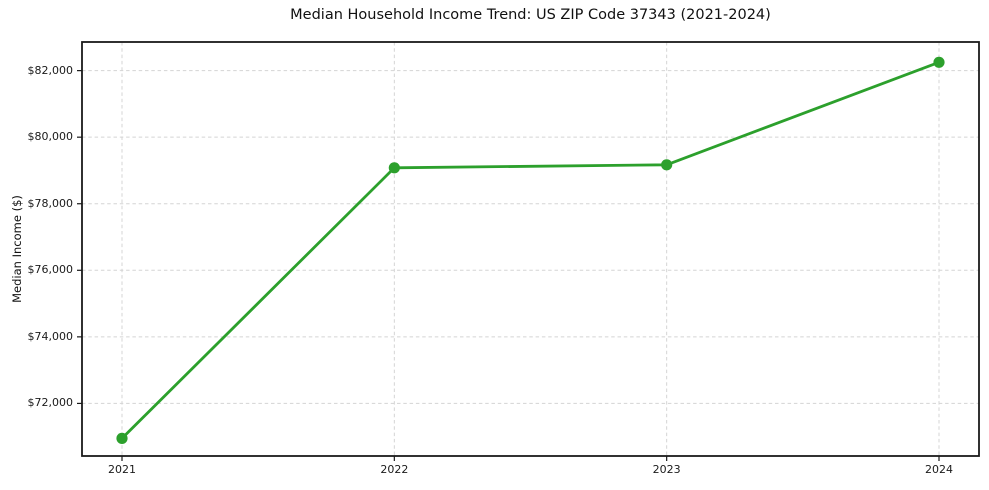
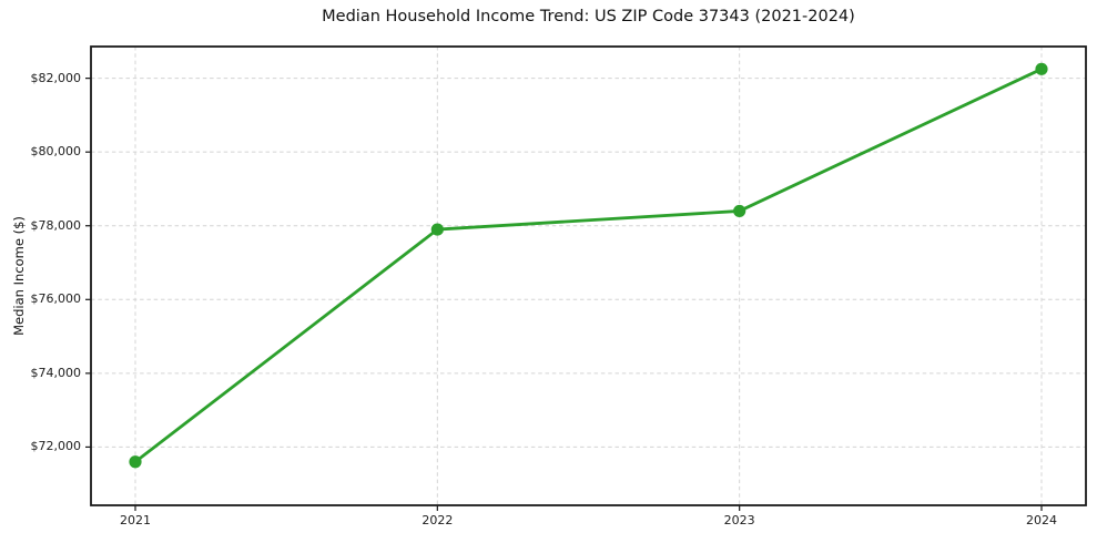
2021: $71000 -> $71600
2022: $79100 -> $77900
2023: $79200 -> $78400
